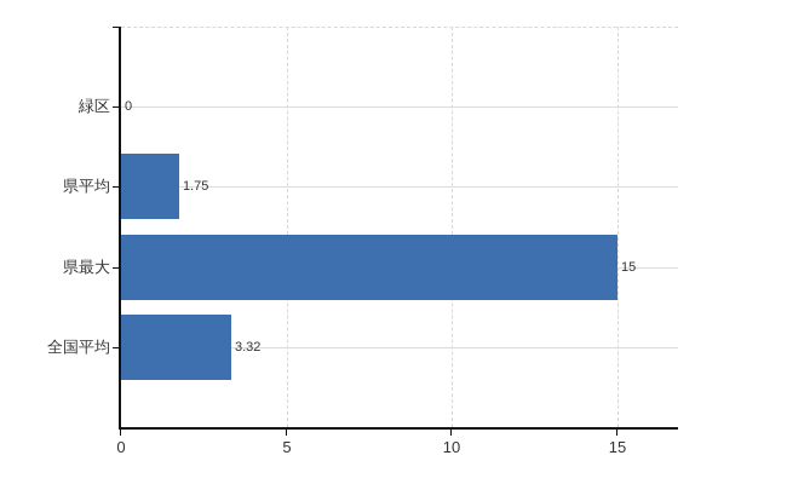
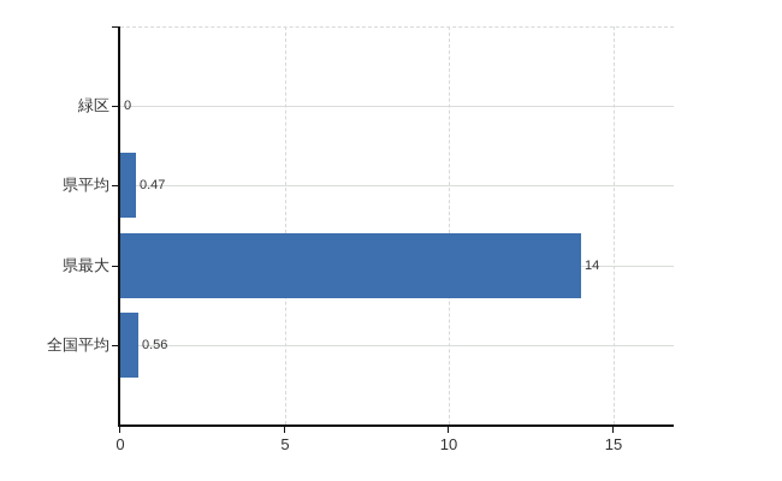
県平均: 1.75 -> 0.47
県最大: 15 -> 14
全国平均: 3.32 -> 0.56
